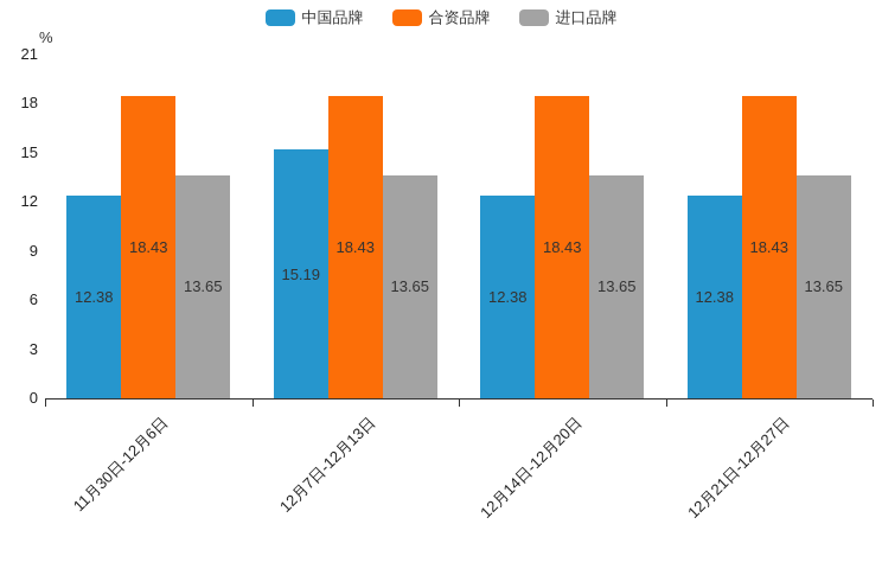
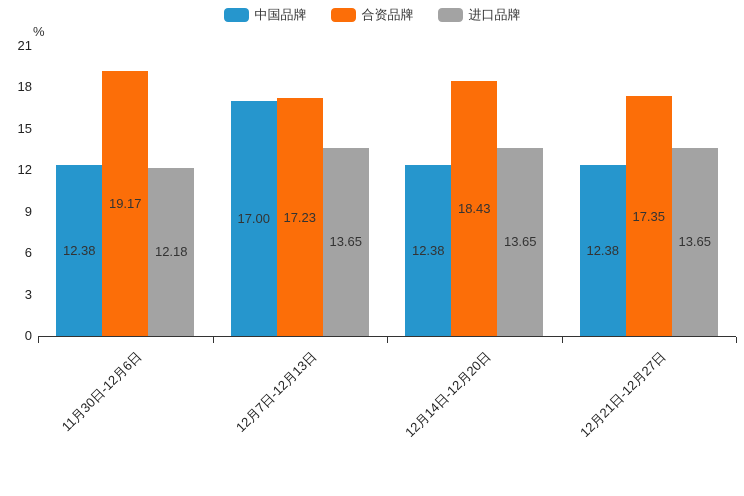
合资品牌/11月30日-12月6日: 18.43 -> 19.17
进口品牌/11月30日-12月6日: 13.65 -> 12.18
中国品牌/12月7日-12月13日: 15.19 -> 17.00
合资品牌/12月7日-12月13日: 18.43 -> 17.23
合资品牌/12月21日-12月27日: 18.43 -> 17.35
